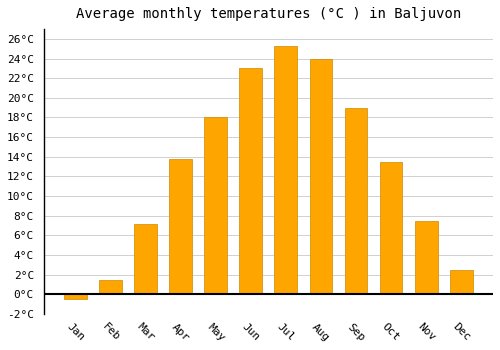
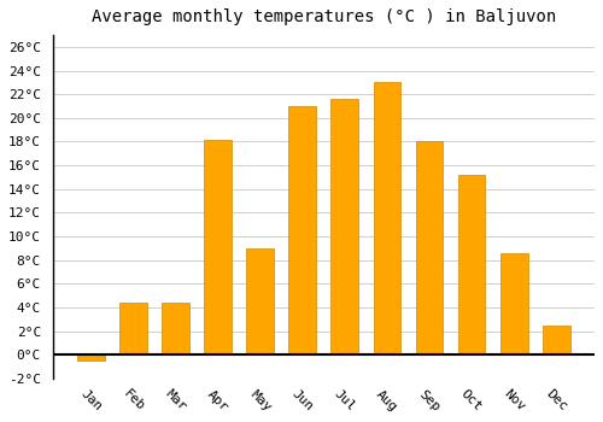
Feb: 1.5°C -> 4.4°C
Mar: 7.2°C -> 4.4°C
Apr: 13.8°C -> 18.2°C
May: 18.0°C -> 9.0°C
Jun: 23.0°C -> 21.0°C
Jul: 25.3°C -> 21.6°C
Aug: 24.0°C -> 23.0°C
Sep: 19.0°C -> 18.0°C
Oct: 13.5°C -> 15.2°C
Nov: 7.5°C -> 8.6°C
